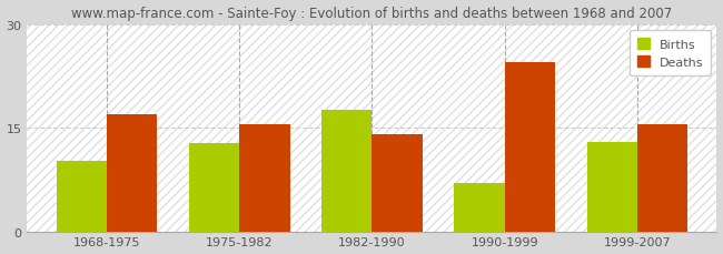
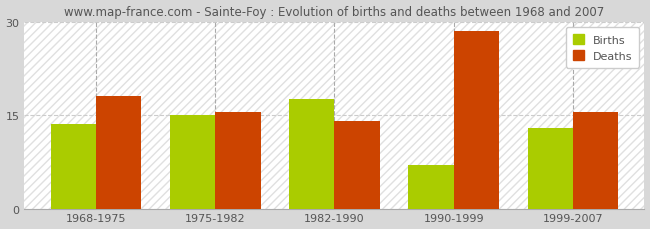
Births/1968-1975: 10.2 -> 13.5
Deaths/1968-1975: 17.0 -> 18.0
Births/1975-1982: 12.8 -> 15.0
Deaths/1990-1999: 24.4 -> 28.5
